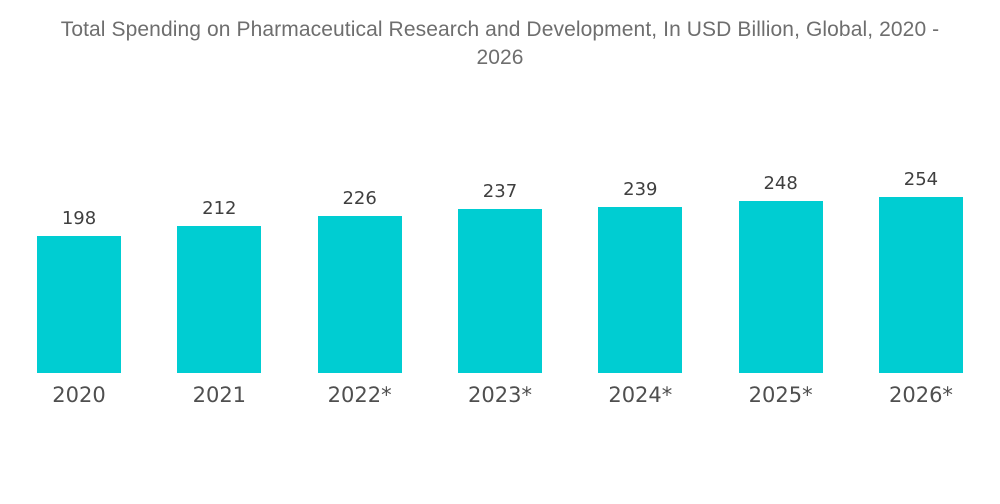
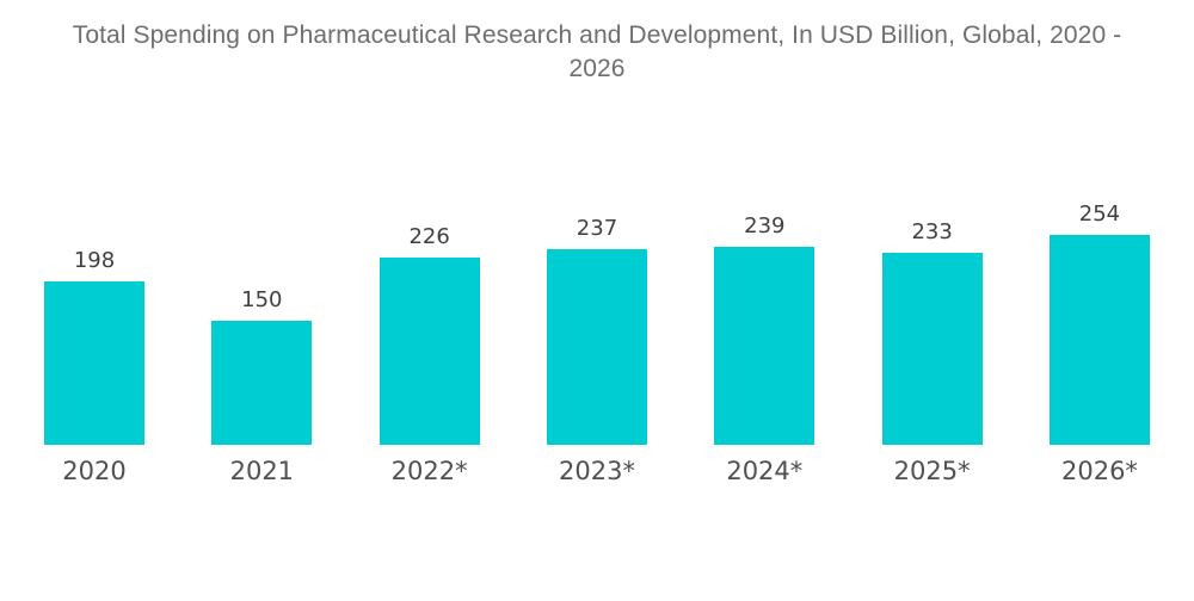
2021: 212 -> 150
2025*: 248 -> 233
